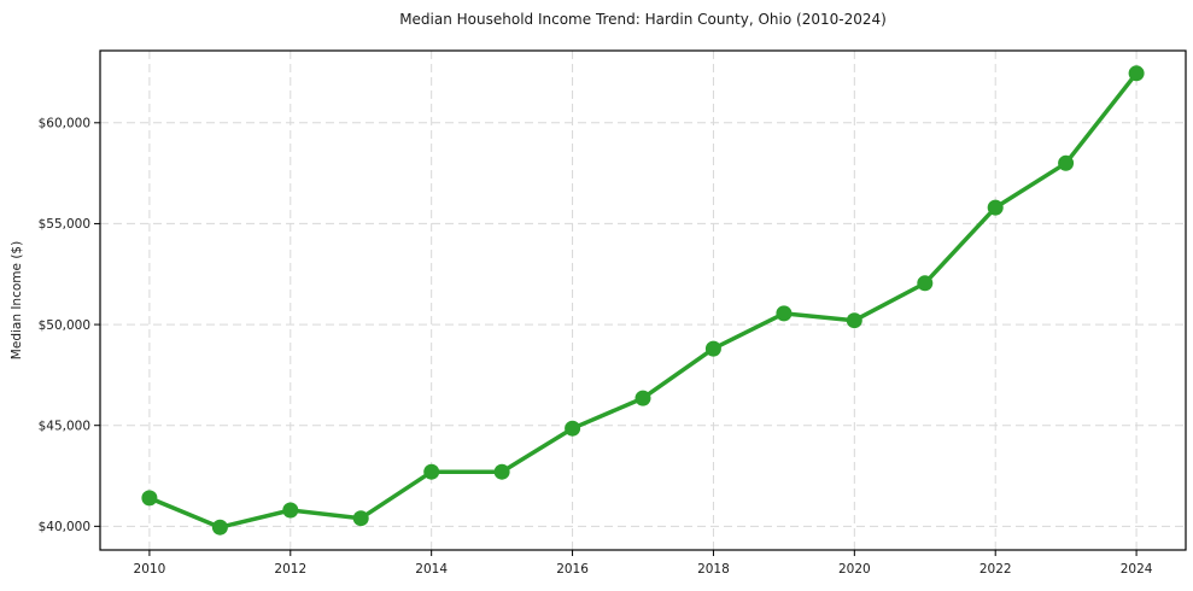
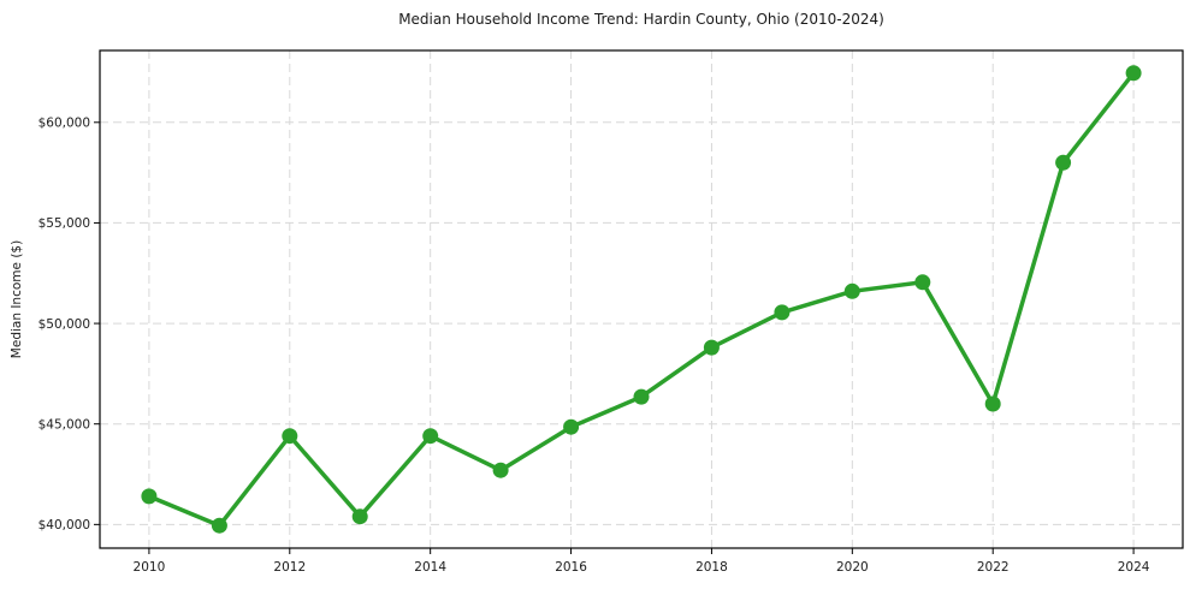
2012: $40800 -> $44400
2014: $42700 -> $44400
2020: $50200 -> $51600
2022: $55800 -> $46000
